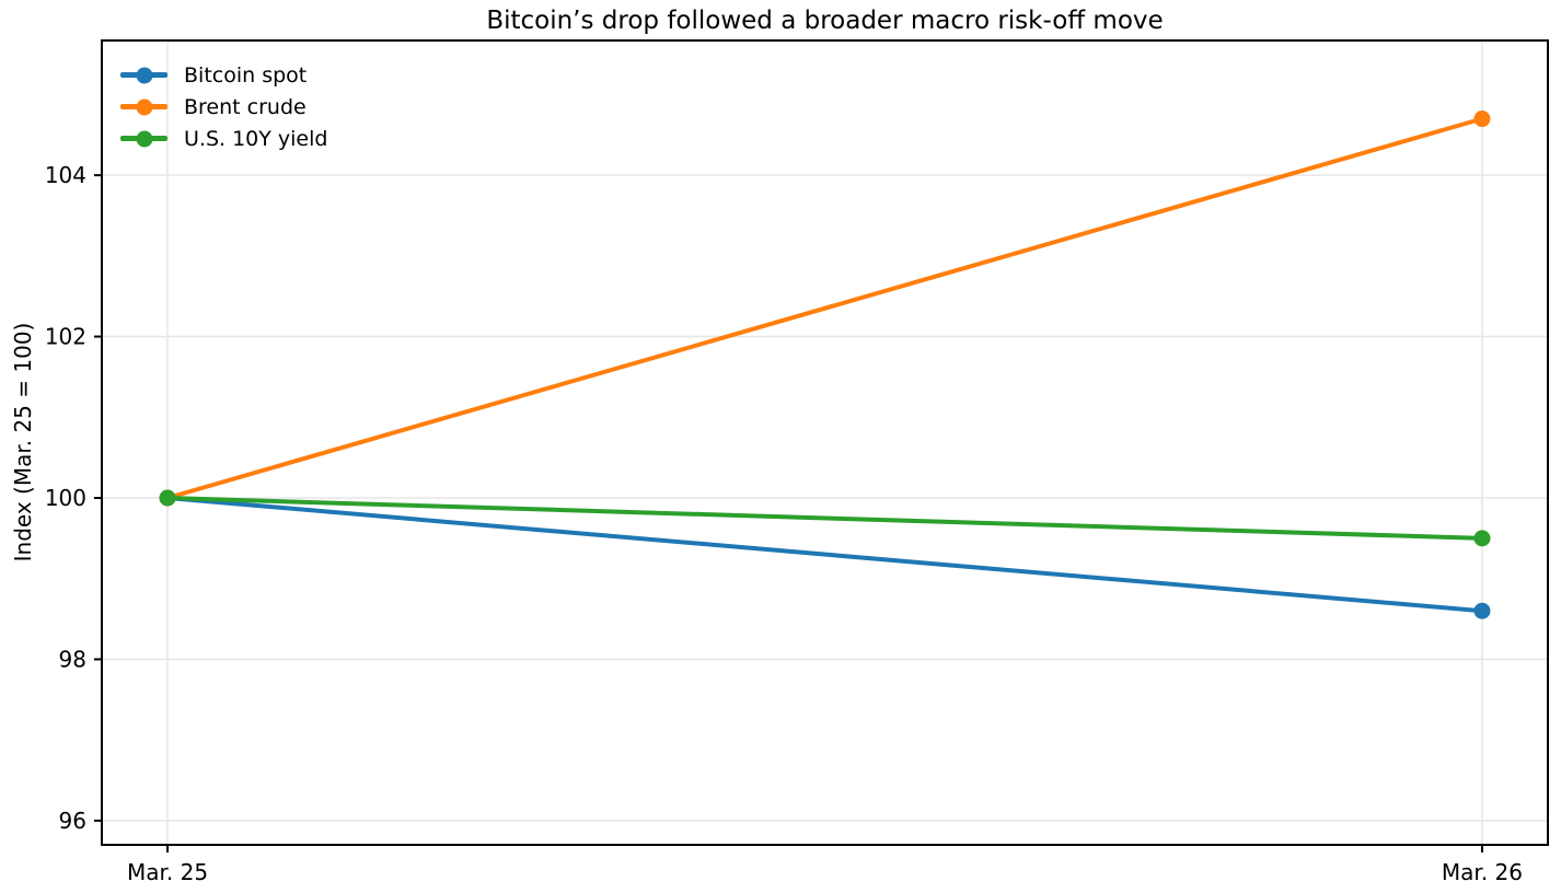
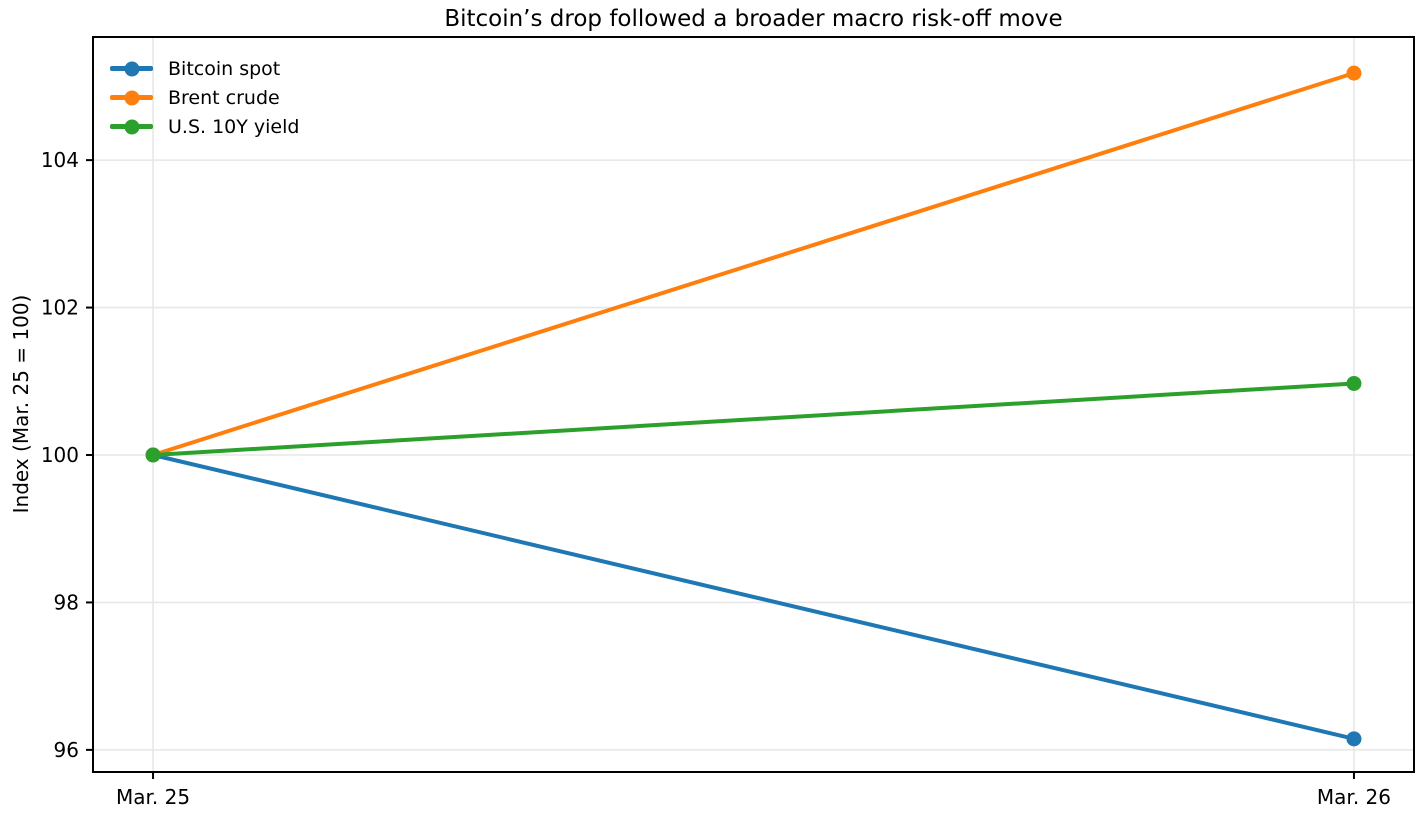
Bitcoin spot/Mar. 26: 98.6 -> 96.2
Brent crude/Mar. 26: 104.7 -> 105.2
U.S. 10Y yield/Mar. 26: 99.5 -> 101.0
